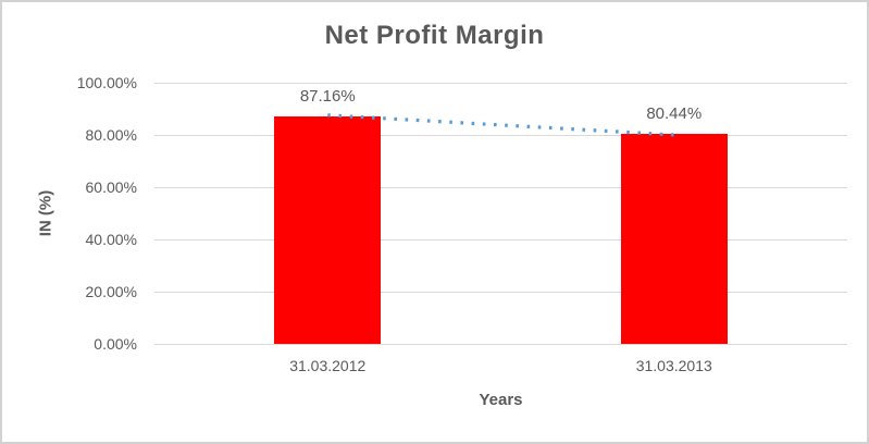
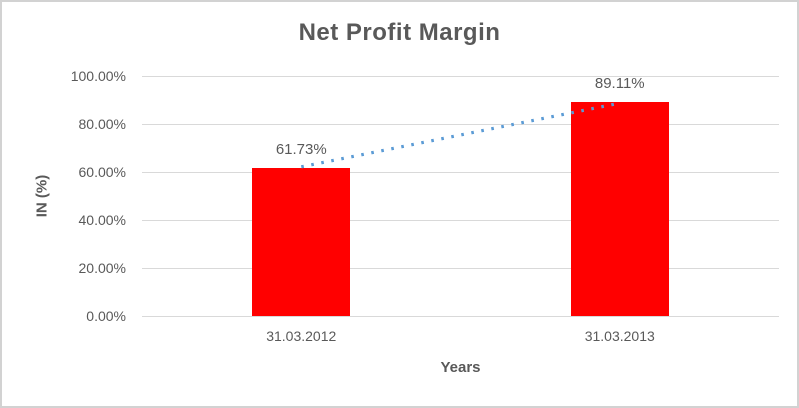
31.03.2012: 87.16% -> 61.73%
31.03.2013: 80.44% -> 89.11%
